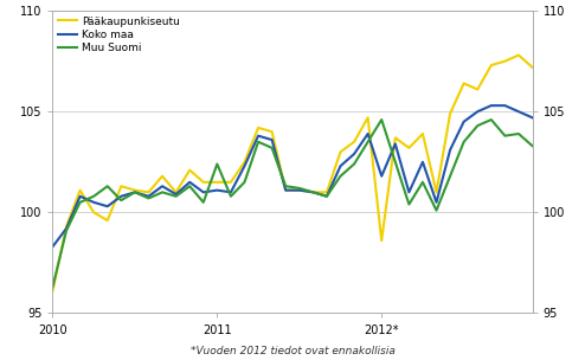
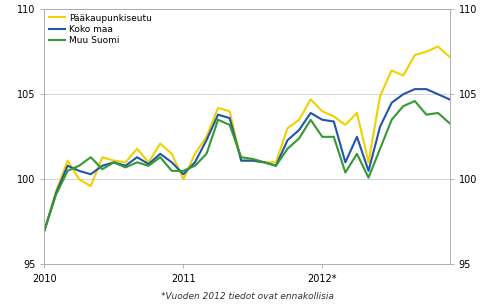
Pääkaupunkiseutu/2010: 96.1 -> 97.0
Koko maa/2010: 98.3 -> 97.0
Muu Suomi/2010: 96.3 -> 97.0
Pääkaupunkiseutu/2011: 101.5 -> 100.0
Koko maa/2011: 101.1 -> 100.3
Muu Suomi/2011: 102.4 -> 100.5
Pääkaupunkiseutu/2012*: 98.6 -> 104.0
Koko maa/2012*: 101.8 -> 103.5
Muu Suomi/2012*: 104.6 -> 102.5
